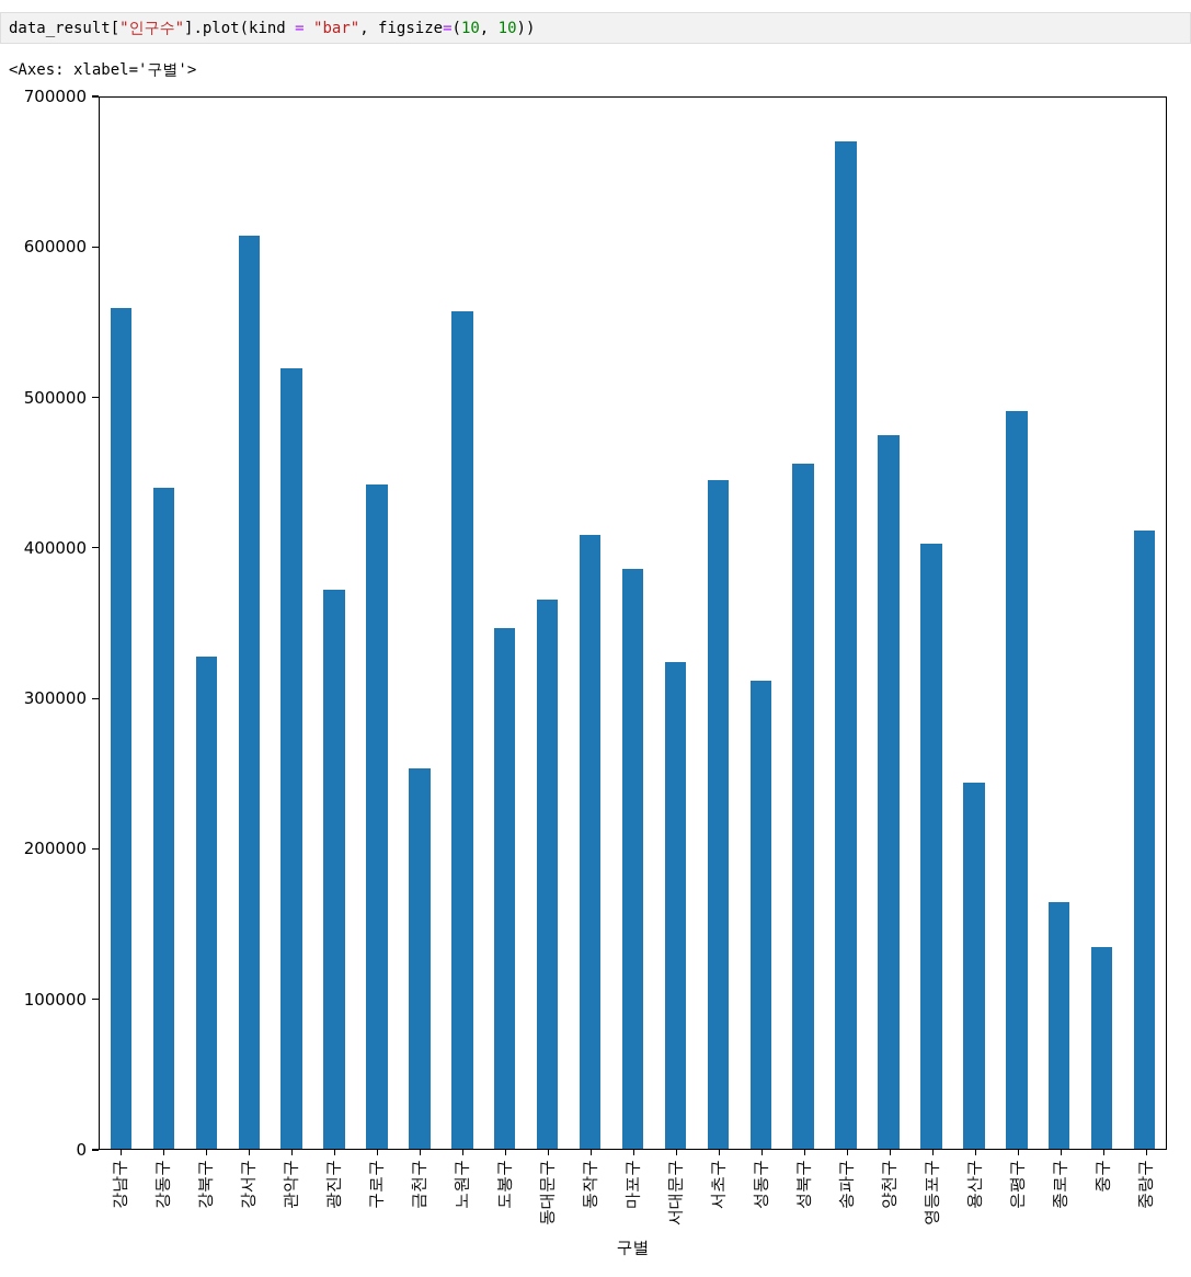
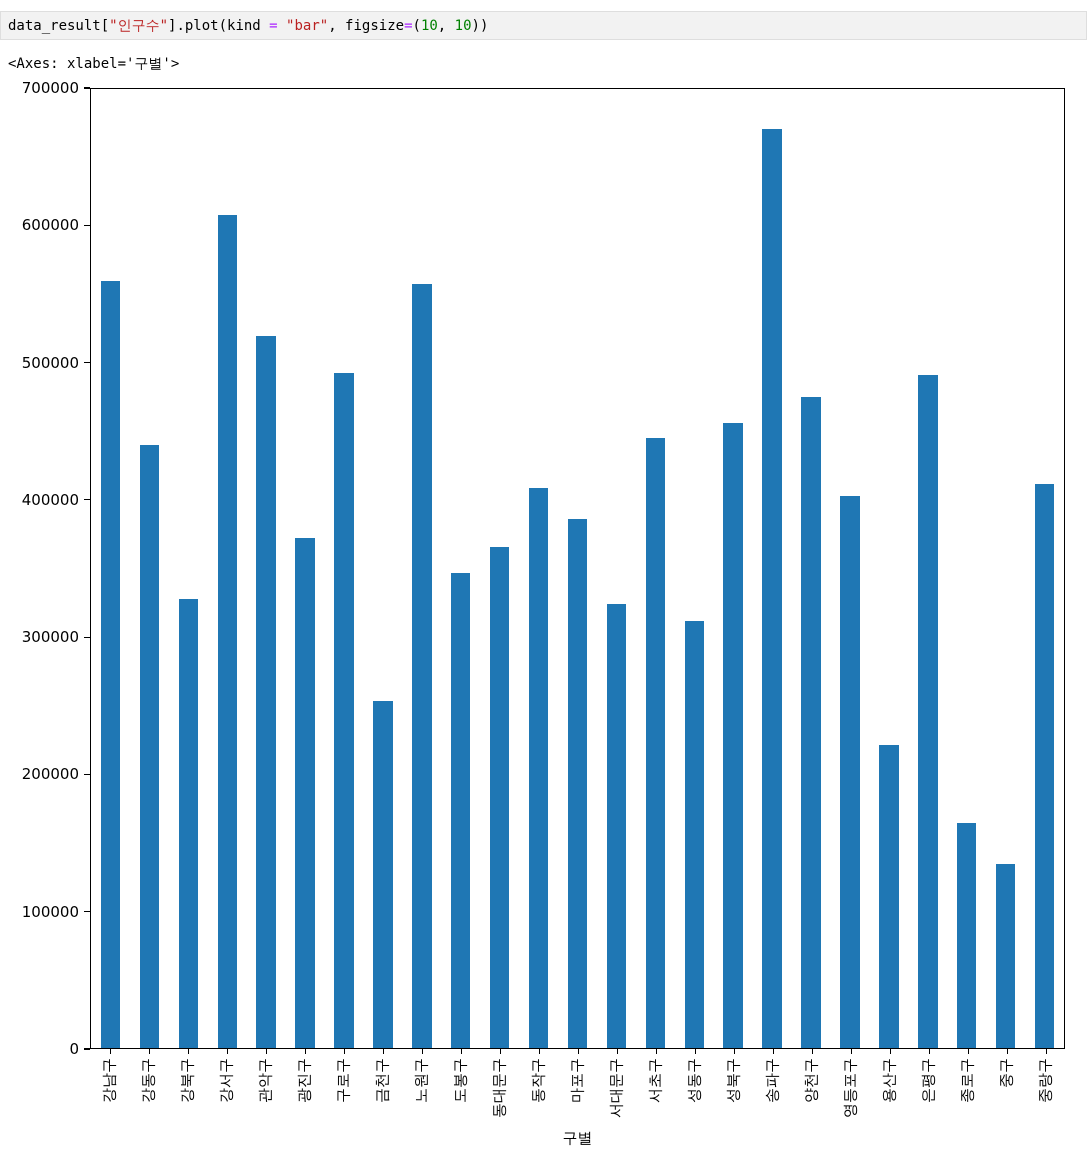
구로구: 442000 -> 493000
용산구: 244000 -> 221000
